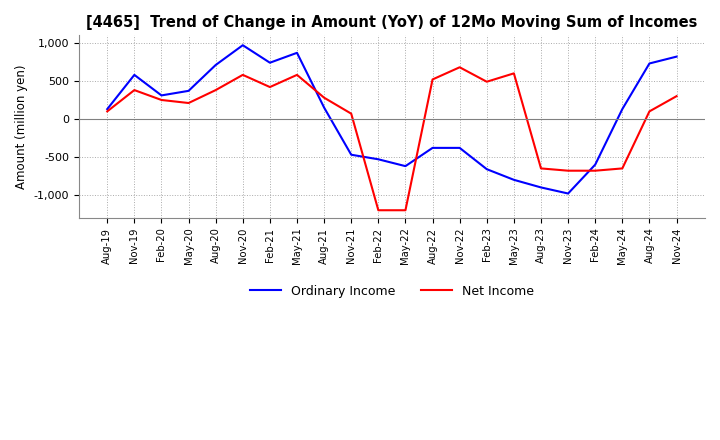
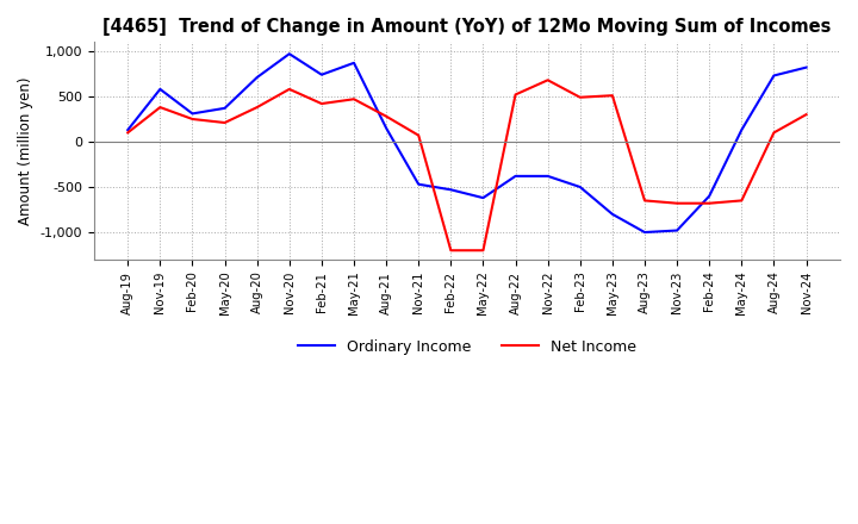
Net Income/May-21: 580 -> 470
Ordinary Income/Feb-23: -660 -> -500
Net Income/May-23: 600 -> 510
Ordinary Income/Aug-23: -900 -> -1,000
